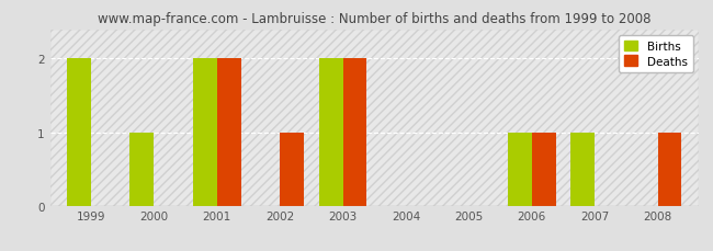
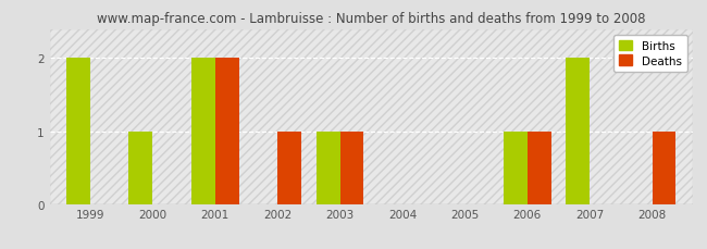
Births/2003: 2 -> 1
Deaths/2003: 2 -> 1
Births/2007: 1 -> 2
